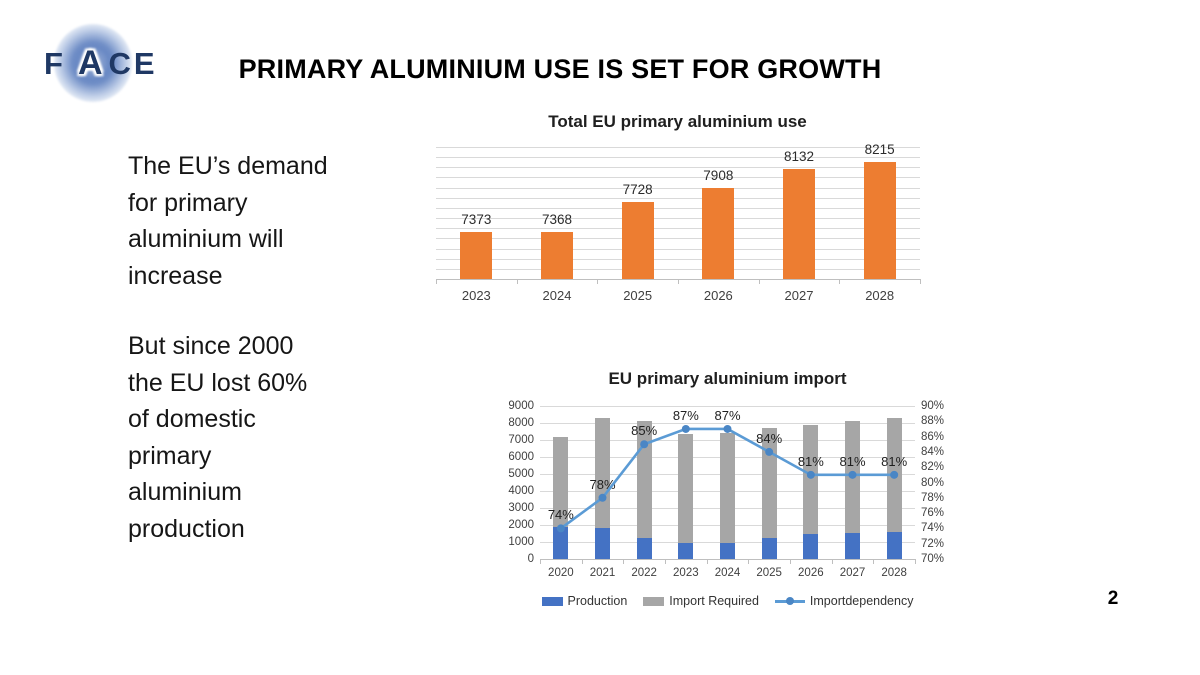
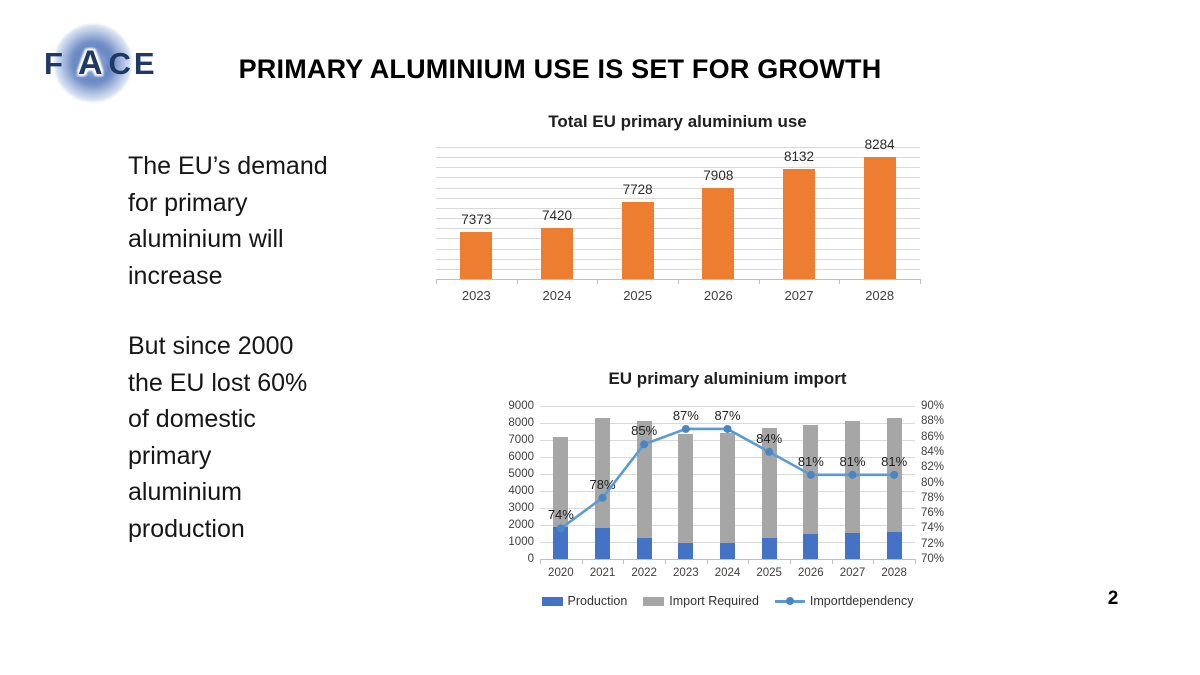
Total EU primary aluminium use/2024: 7368 -> 7420
Total EU primary aluminium use/2028: 8215 -> 8284
